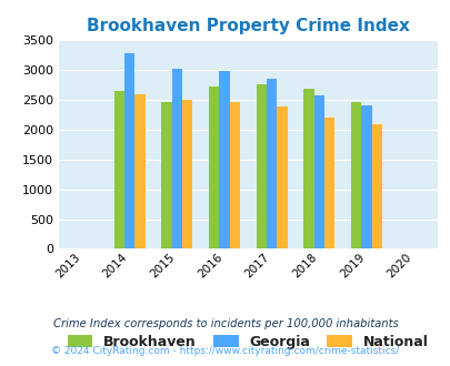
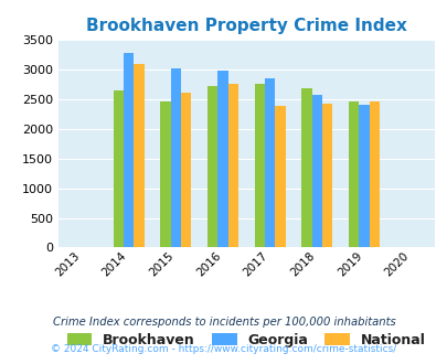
National/2014: 2590 -> 3100
National/2015: 2500 -> 2620
National/2016: 2470 -> 2760
National/2018: 2210 -> 2420
National/2019: 2100 -> 2460
